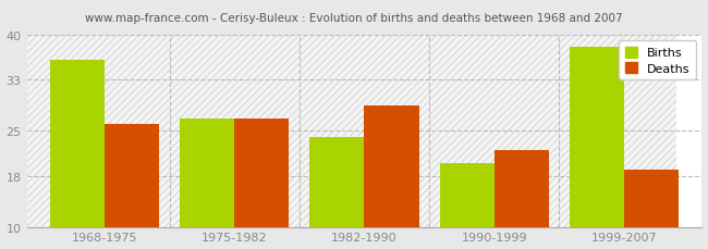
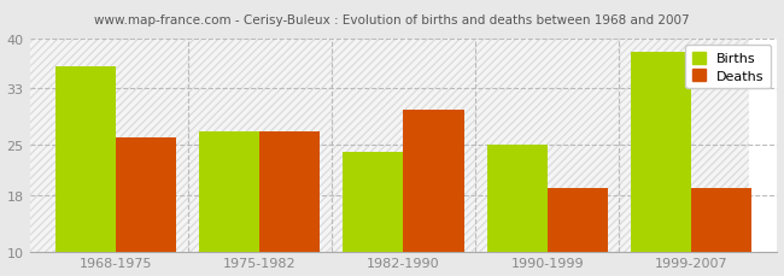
Deaths/1982-1990: 29 -> 30
Births/1990-1999: 20 -> 25
Deaths/1990-1999: 22 -> 19
